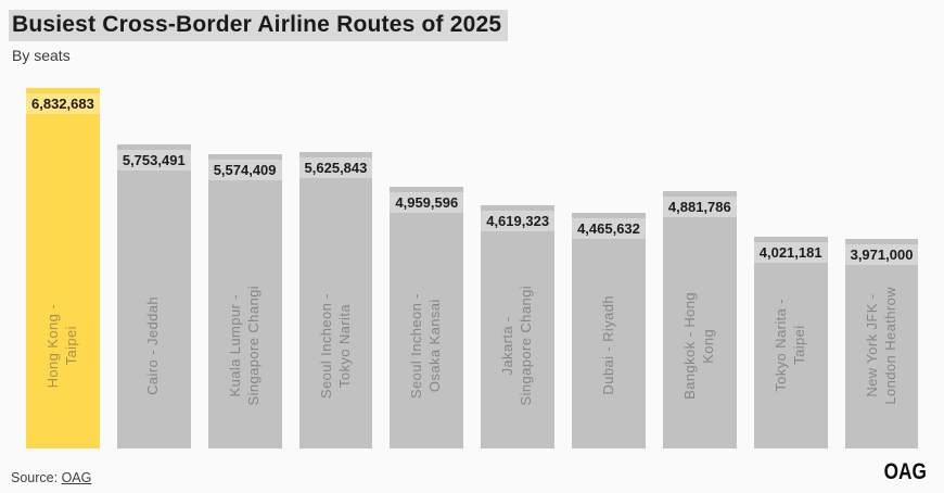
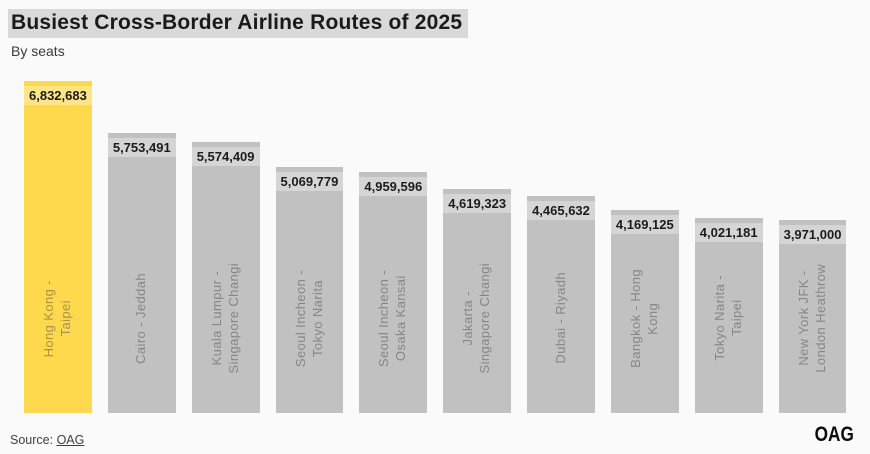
Seoul Incheon - Tokyo Narita: 5,625,843 -> 5,069,779
Bangkok - Hong Kong: 4,881,786 -> 4,169,125
